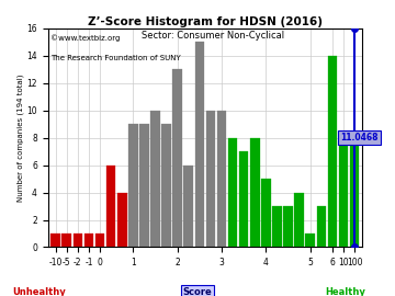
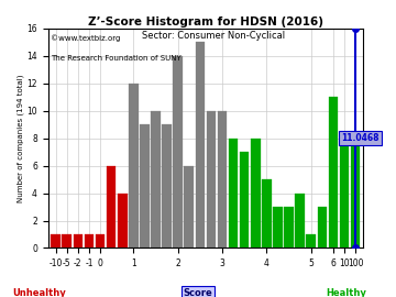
1: 9 -> 12
2: 13 -> 14
6: 14 -> 11
